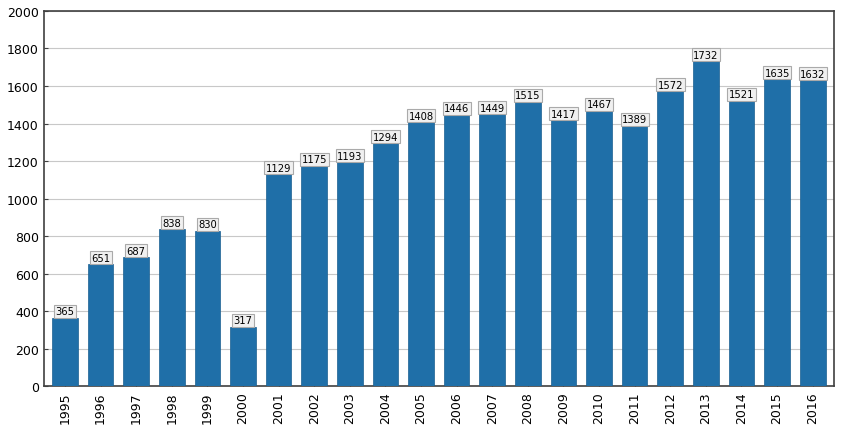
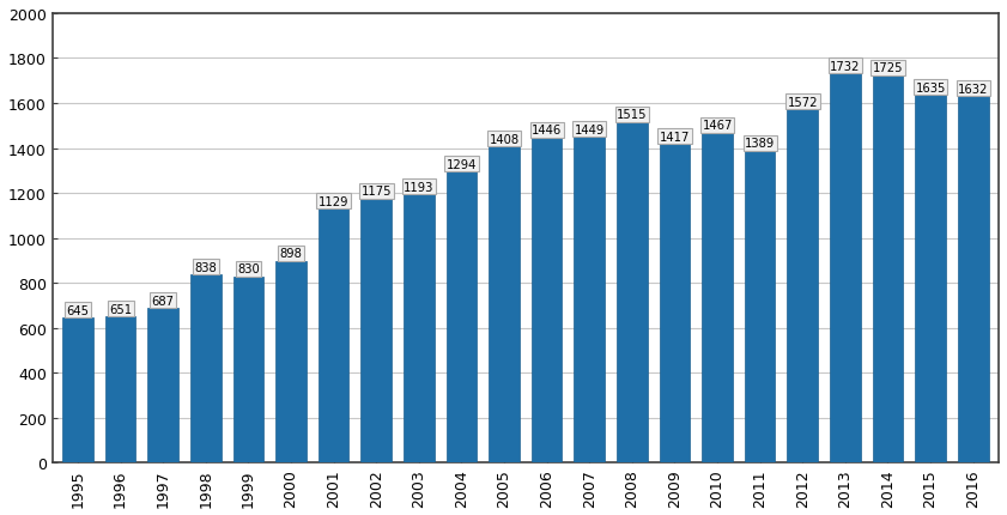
1995: 365 -> 645
2000: 317 -> 898
2014: 1521 -> 1725
